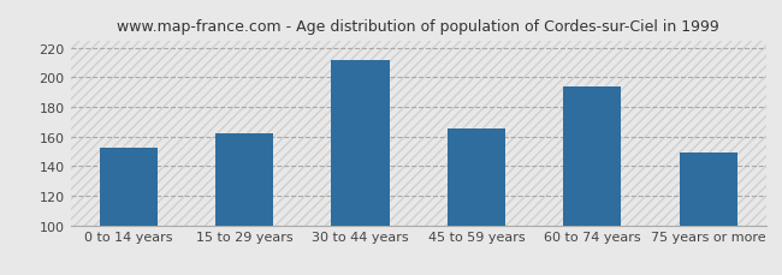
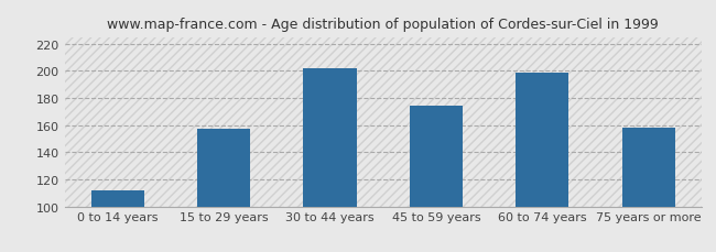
0 to 14 years: 152 -> 112
15 to 29 years: 162 -> 157
30 to 44 years: 212 -> 202
45 to 59 years: 165 -> 174
60 to 74 years: 194 -> 199
75 years or more: 149 -> 158
